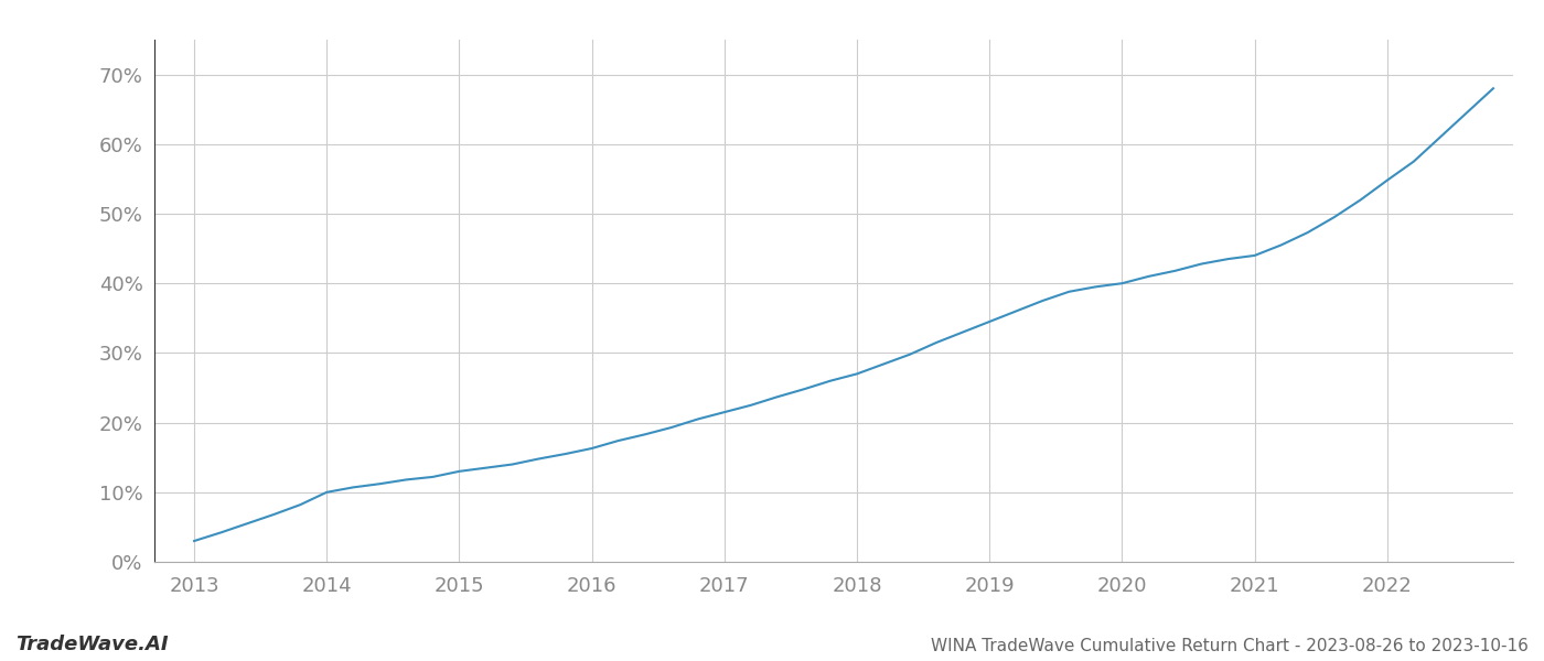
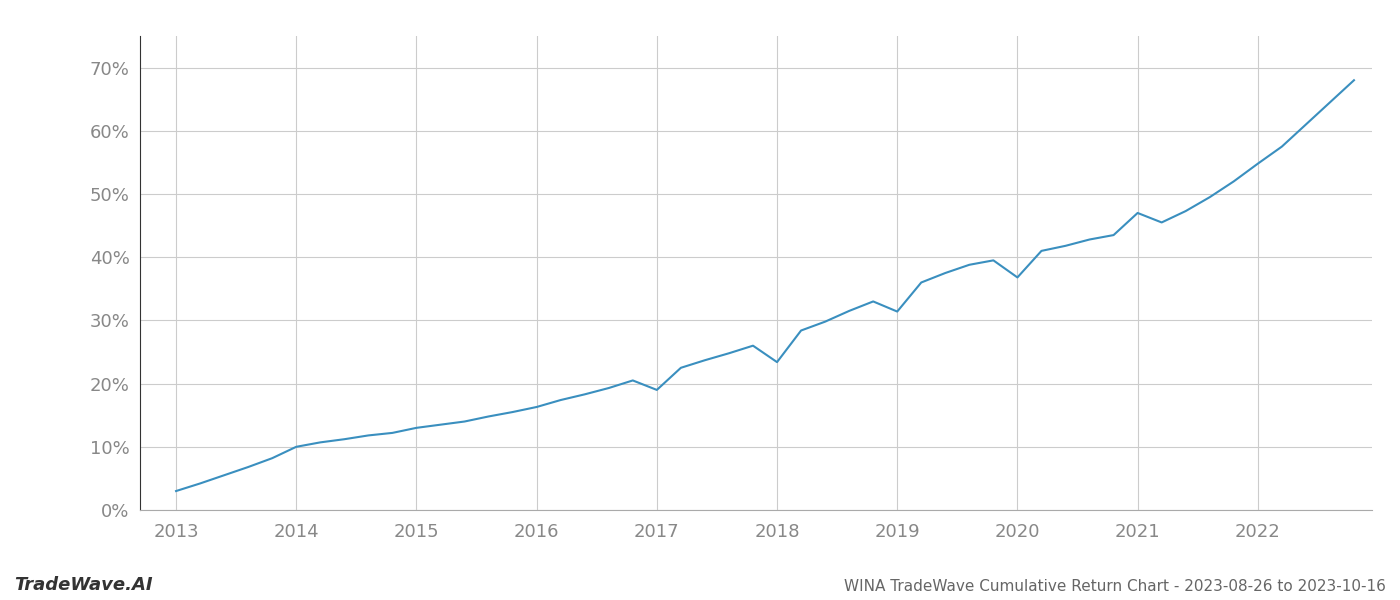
2017: 21.5% -> 19.0%
2018: 27.0% -> 23.4%
2019: 34.5% -> 31.4%
2020: 40.0% -> 36.8%
2021: 44.0% -> 47.0%
